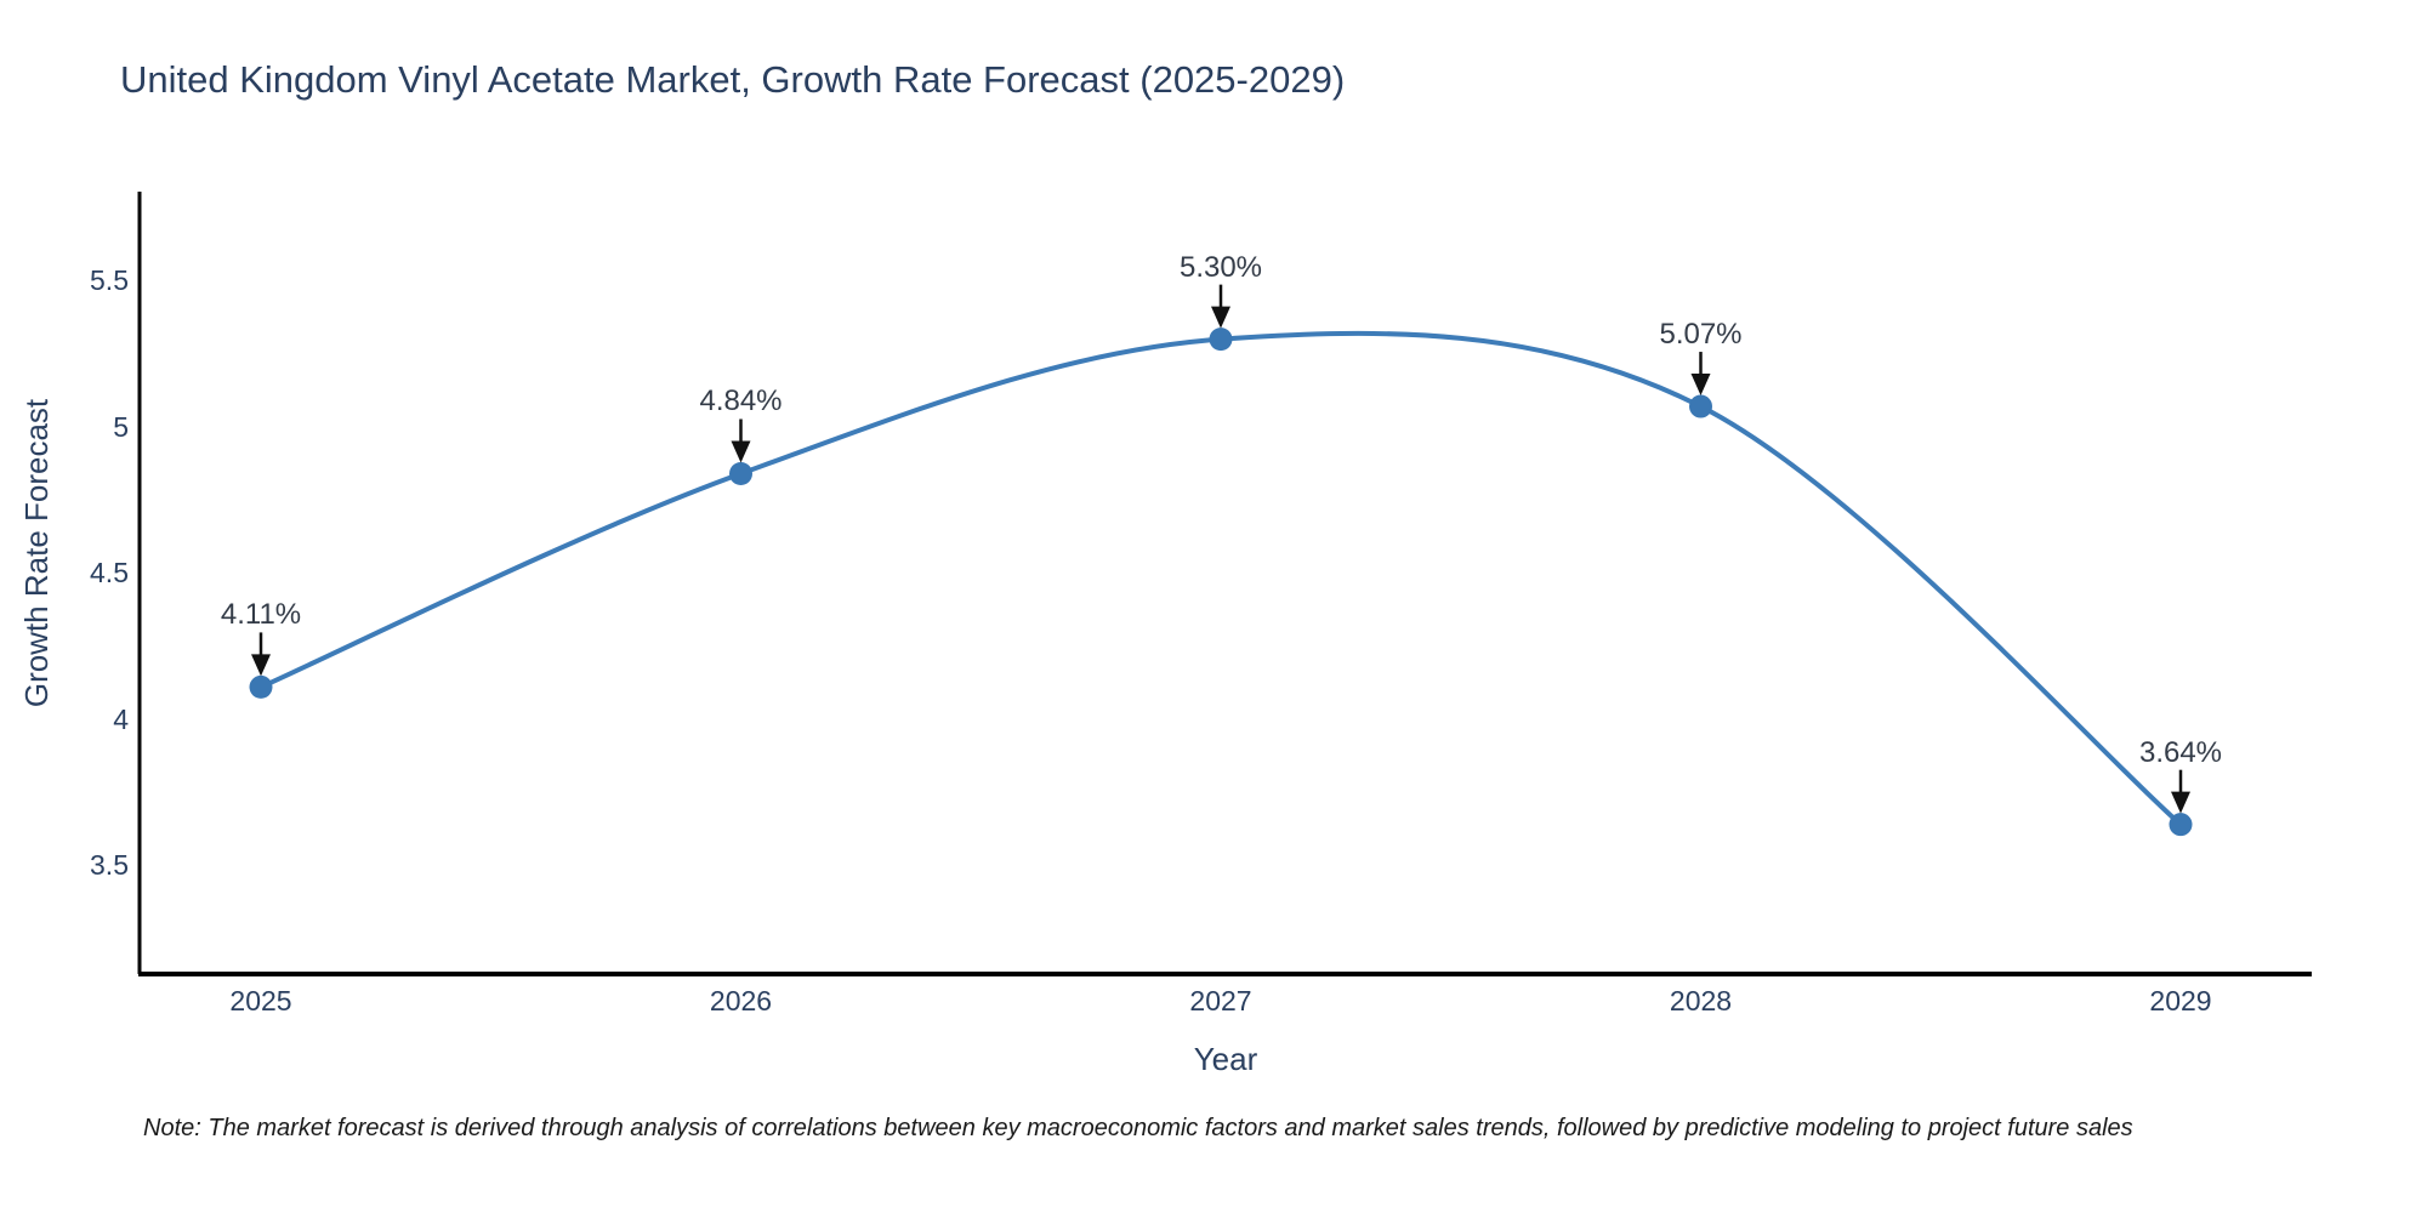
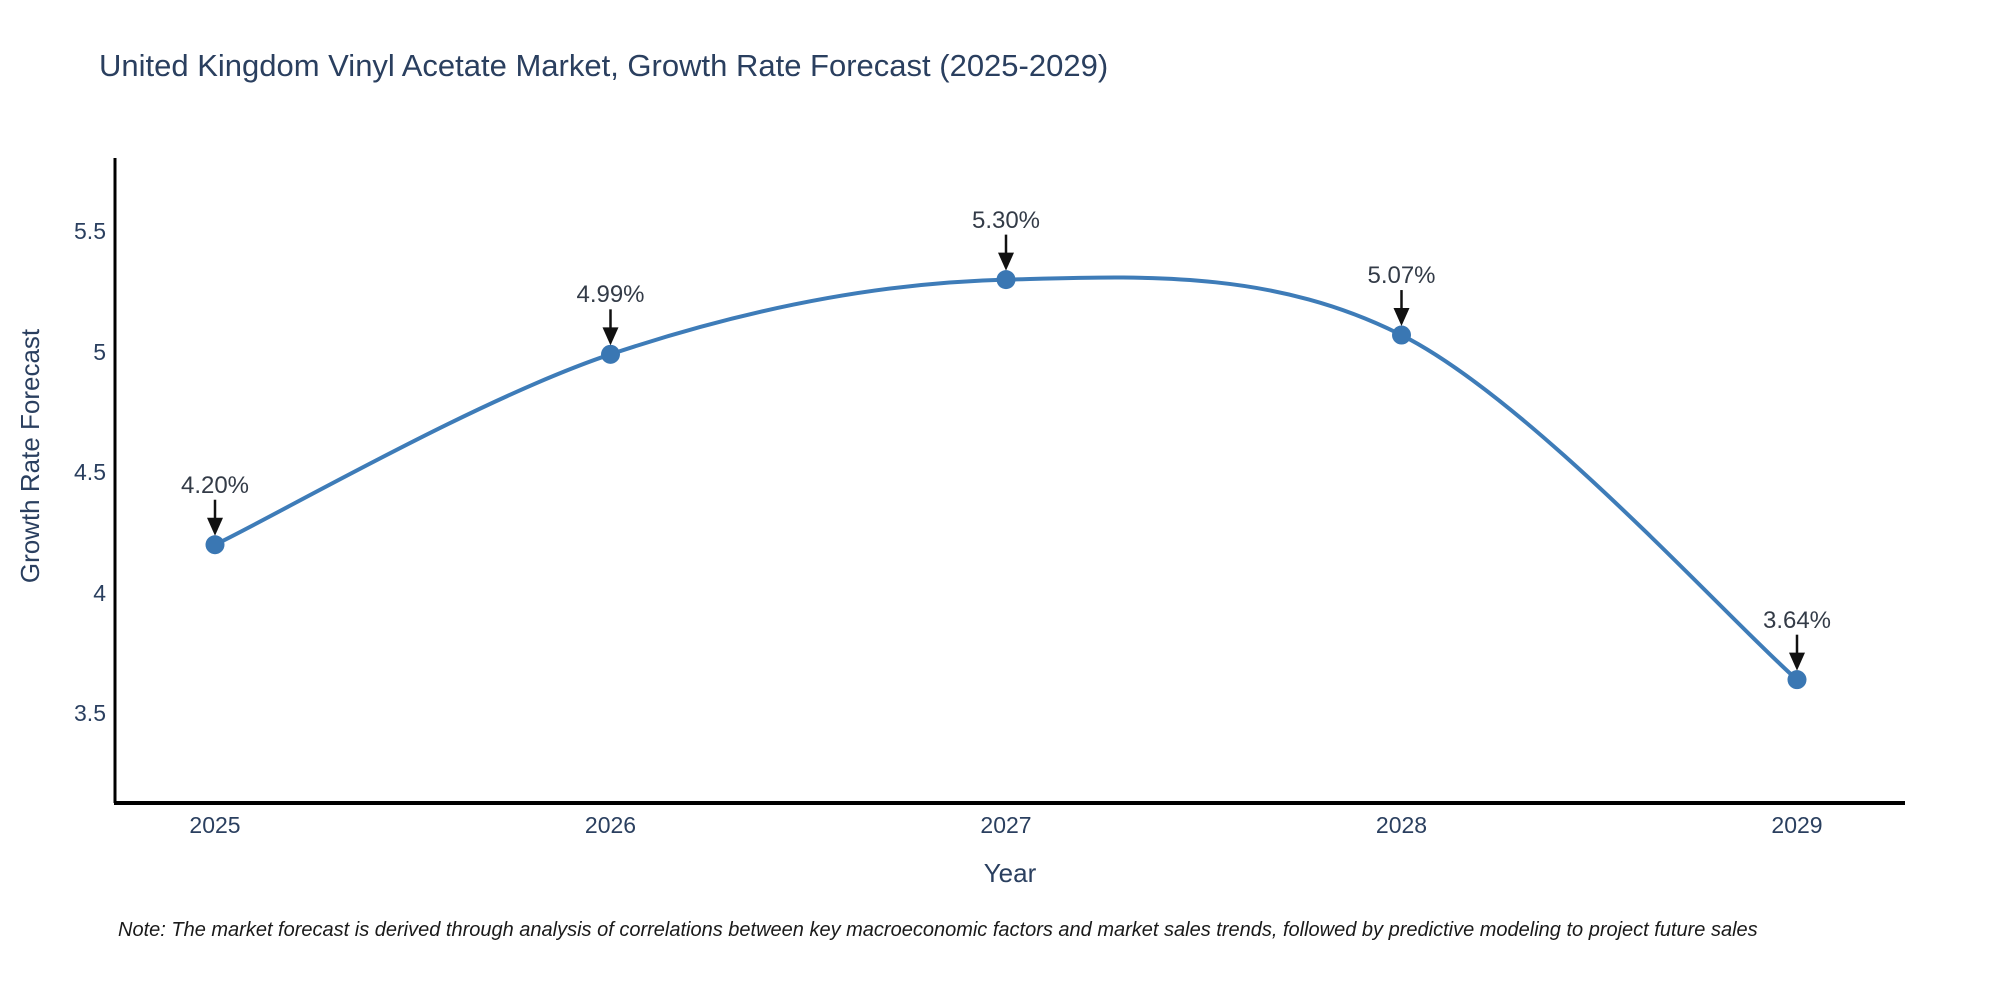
2025: 4.11% -> 4.20%
2026: 4.84% -> 4.99%
